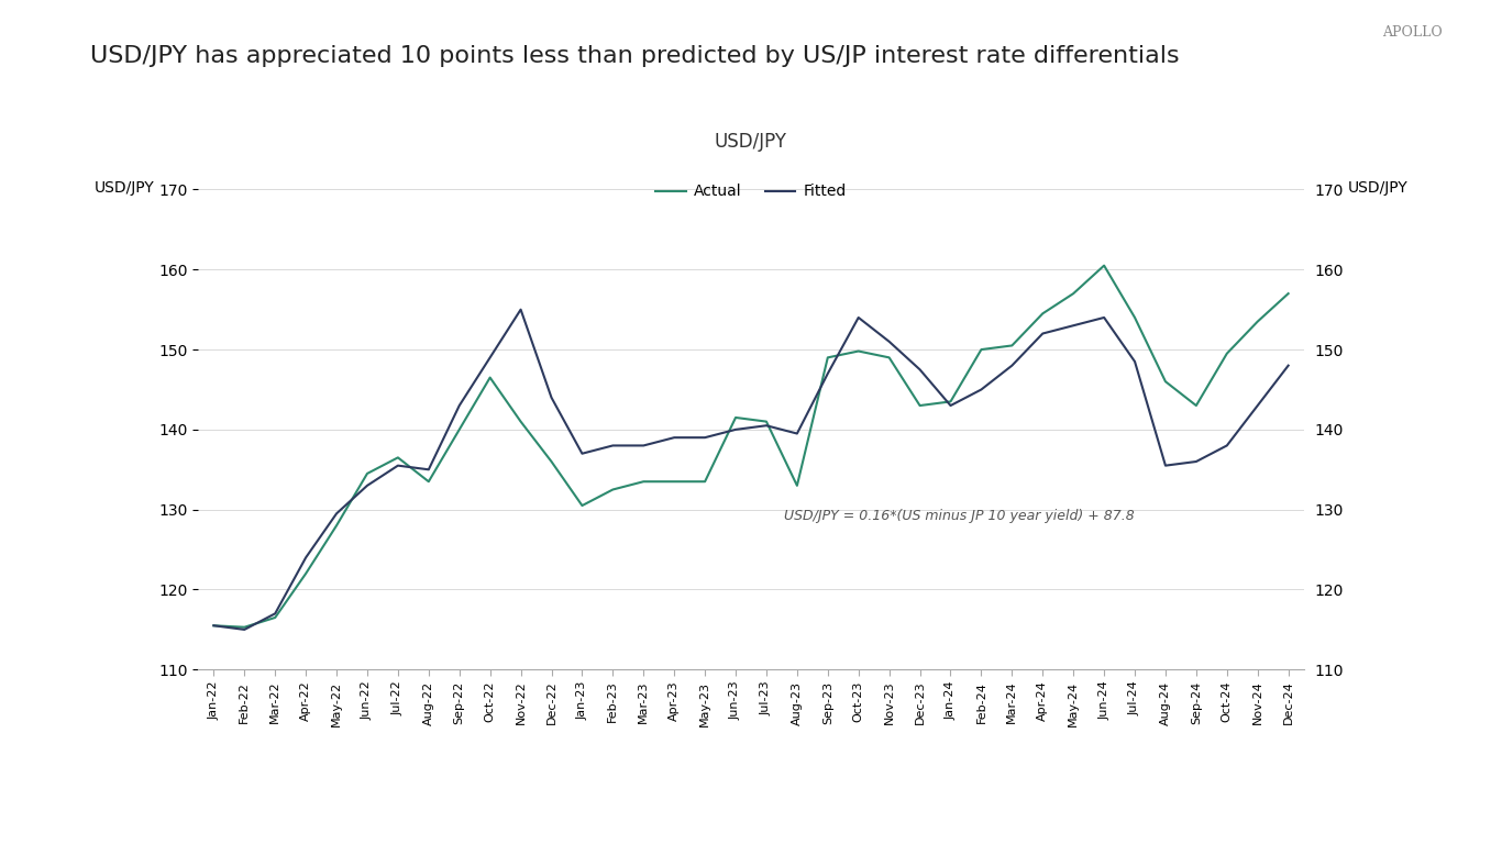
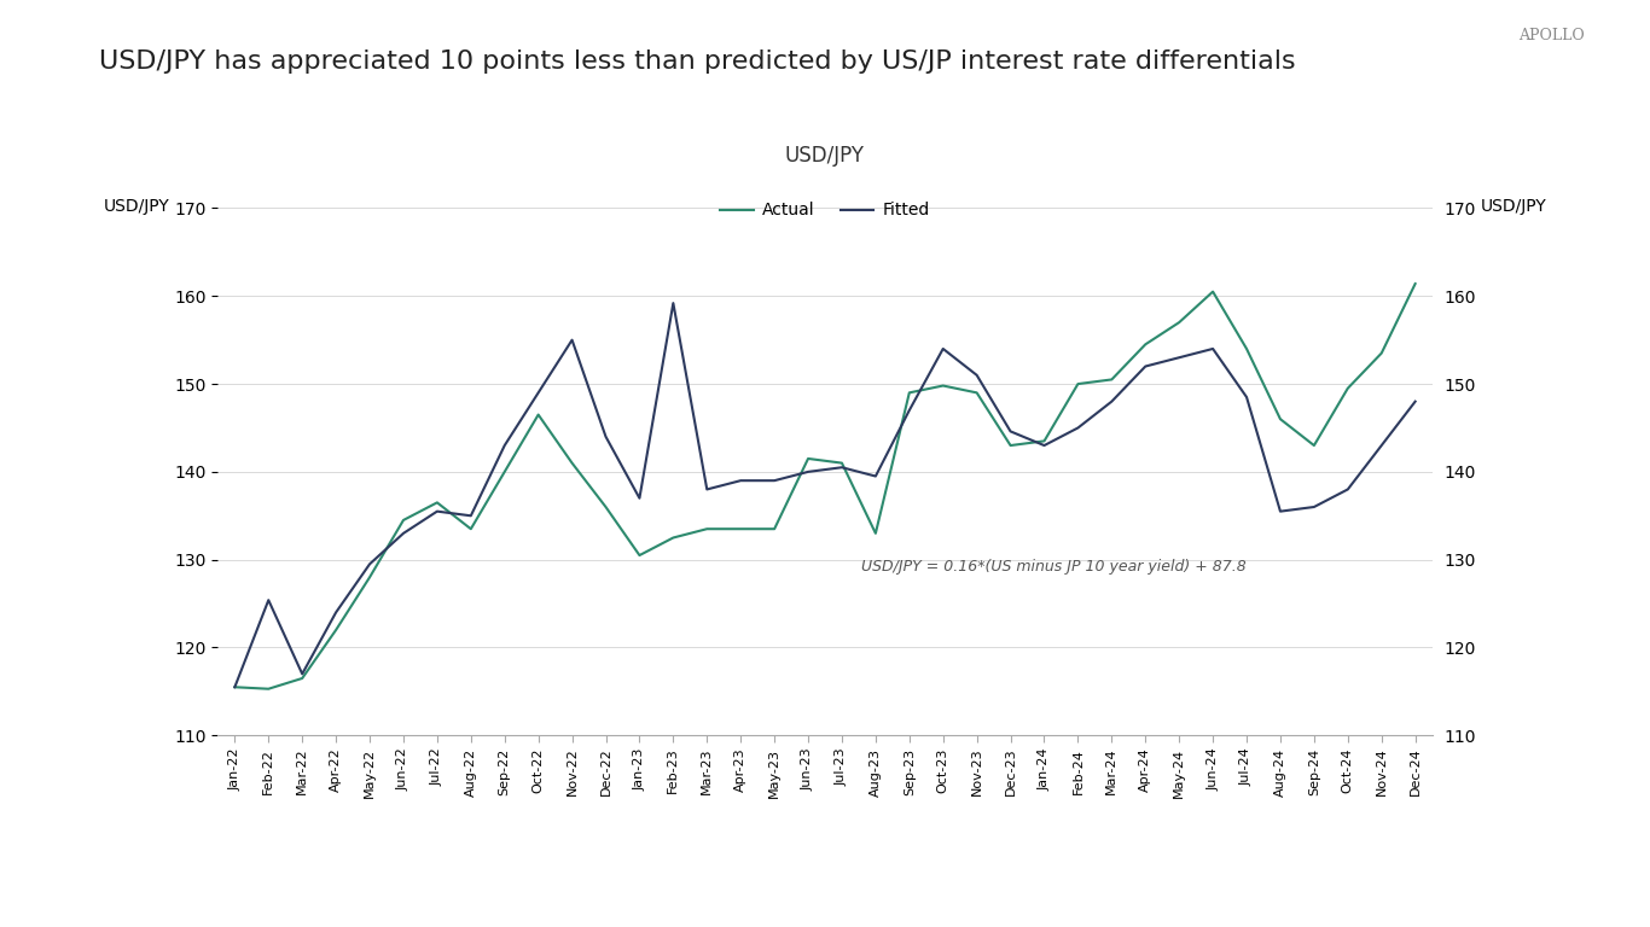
Fitted/Feb-22: 115.0 -> 125.4
Fitted/Feb-23: 138.0 -> 159.2
Fitted/Dec-23: 147.5 -> 144.6
Actual/Dec-24: 157.0 -> 161.4
